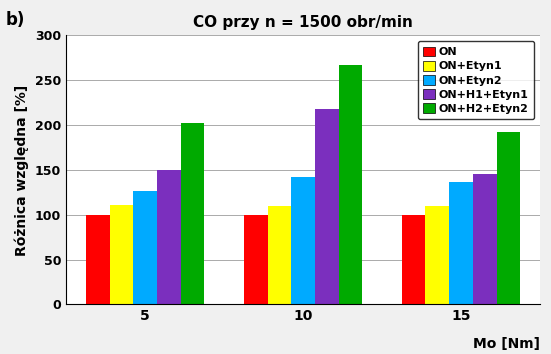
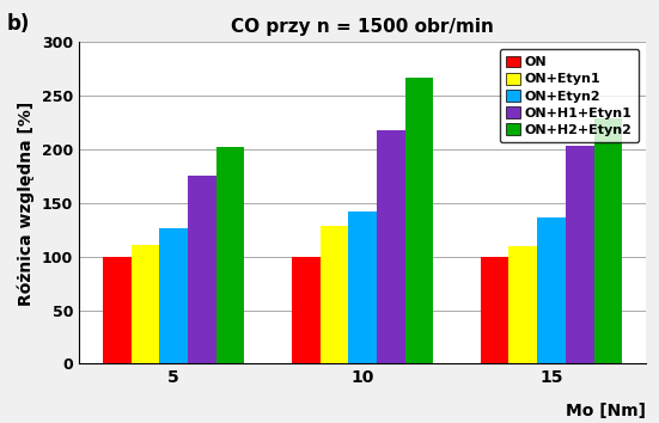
ON+H1+Etyn1/5: 150 -> 176
ON+Etyn1/10: 110 -> 129
ON+H1+Etyn1/15: 146 -> 203
ON+H2+Etyn2/15: 192 -> 229
